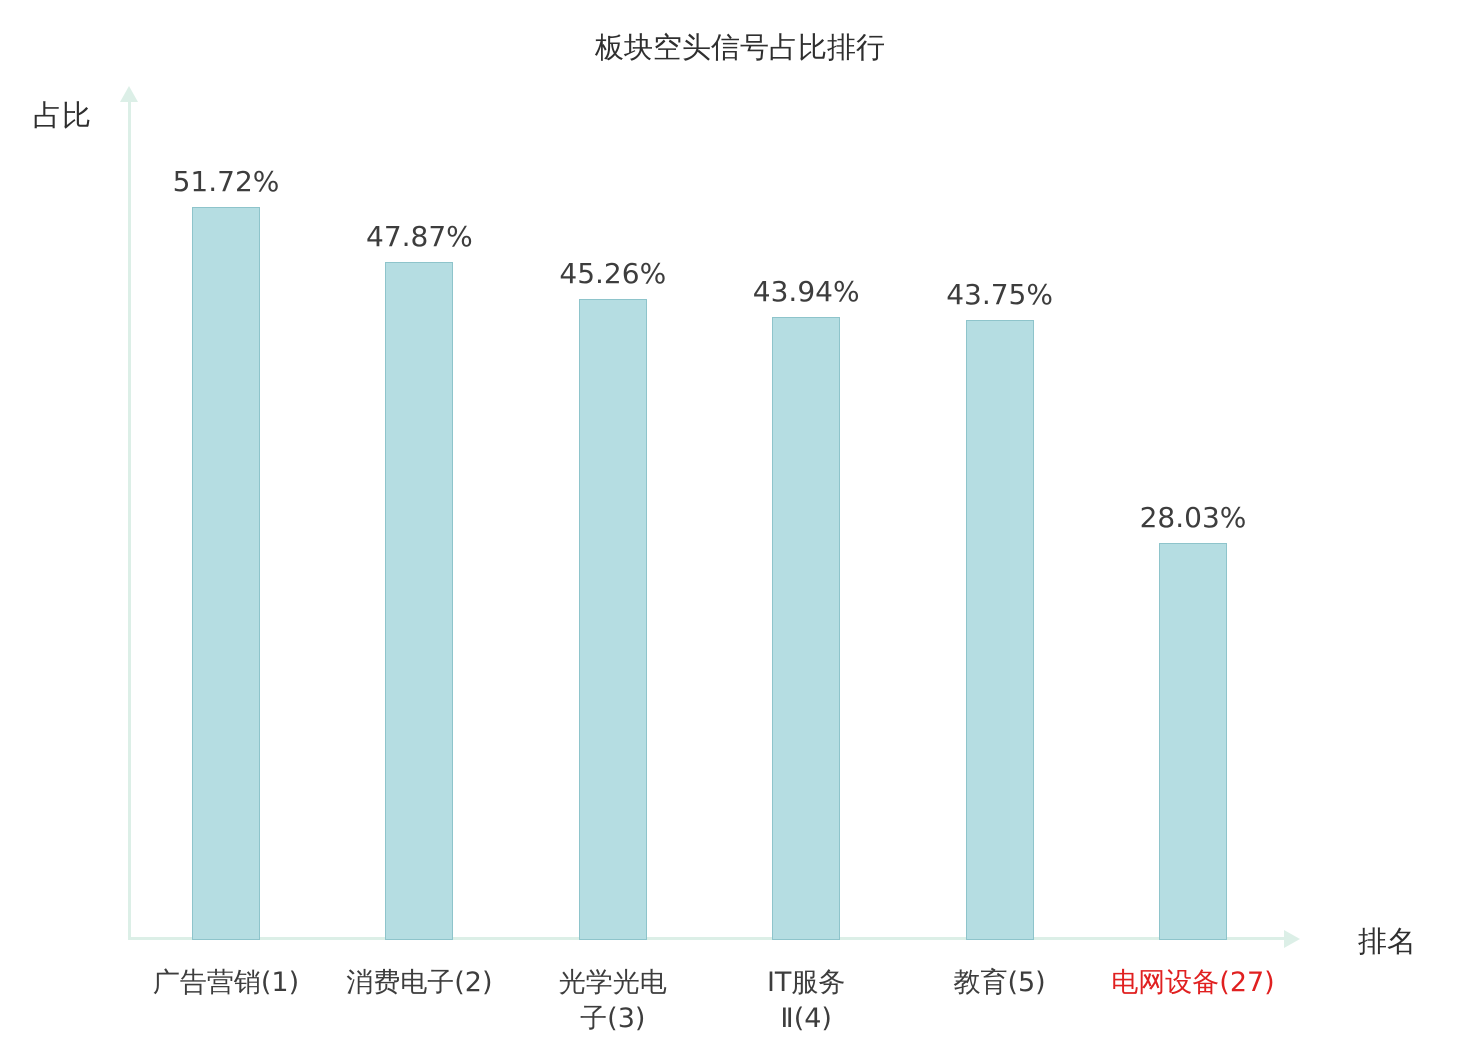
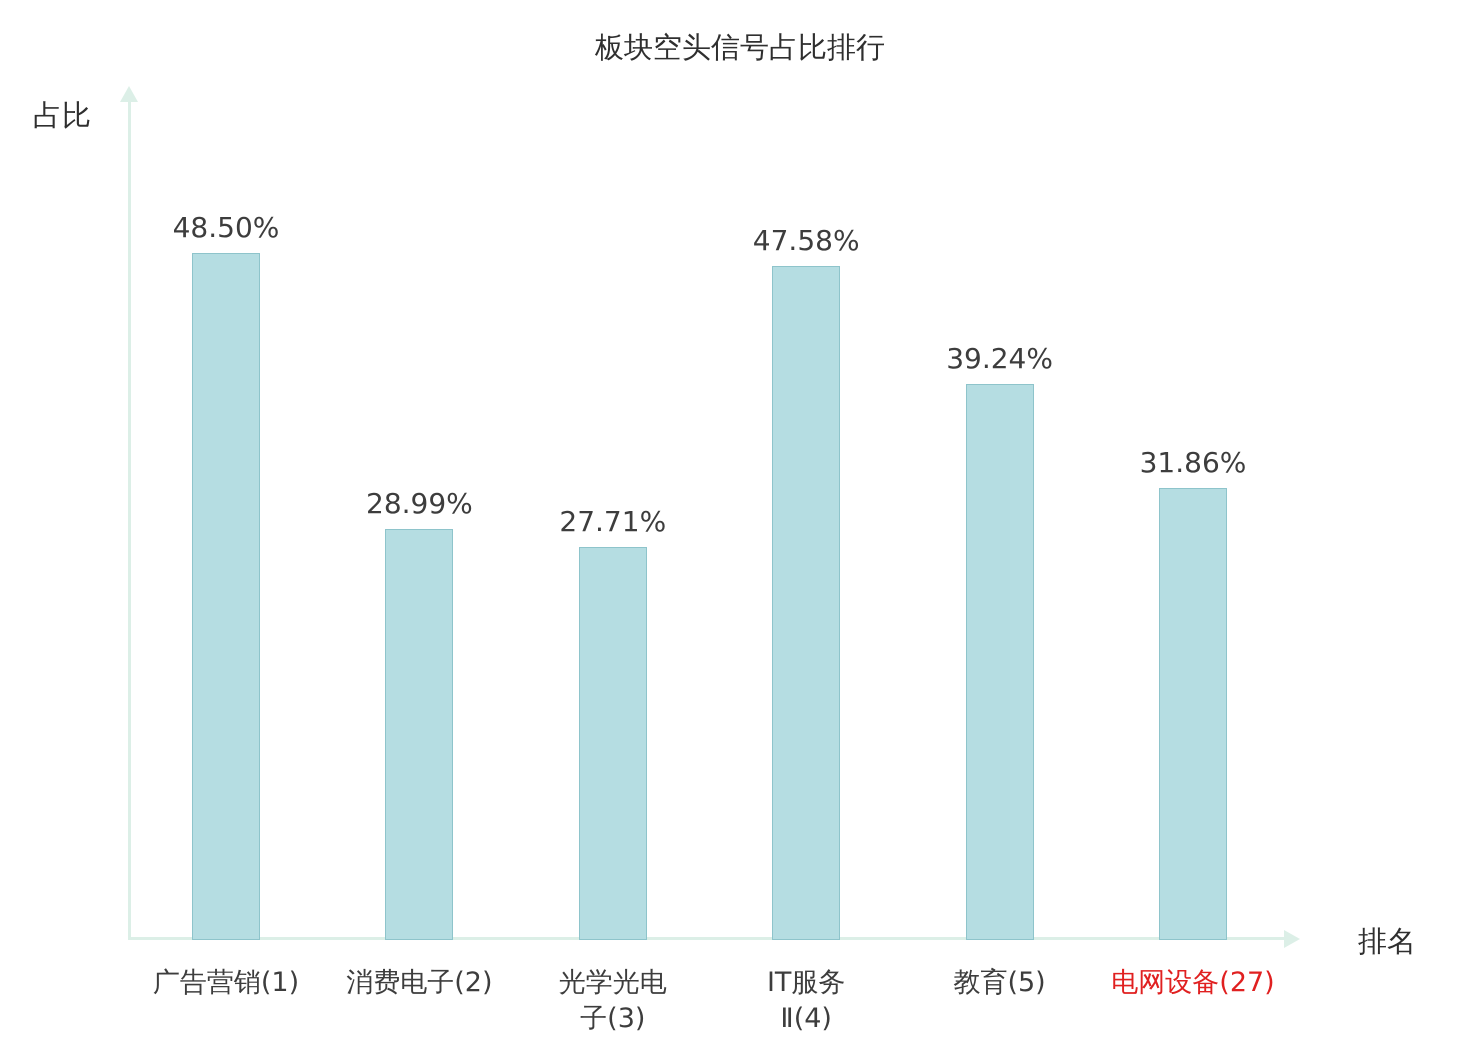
广告营销(1): 51.72% -> 48.50%
消费电子(2): 47.87% -> 28.99%
光学光电子(3): 45.26% -> 27.71%
IT服务Ⅱ(4): 43.94% -> 47.58%
教育(5): 43.75% -> 39.24%
电网设备(27): 28.03% -> 31.86%
